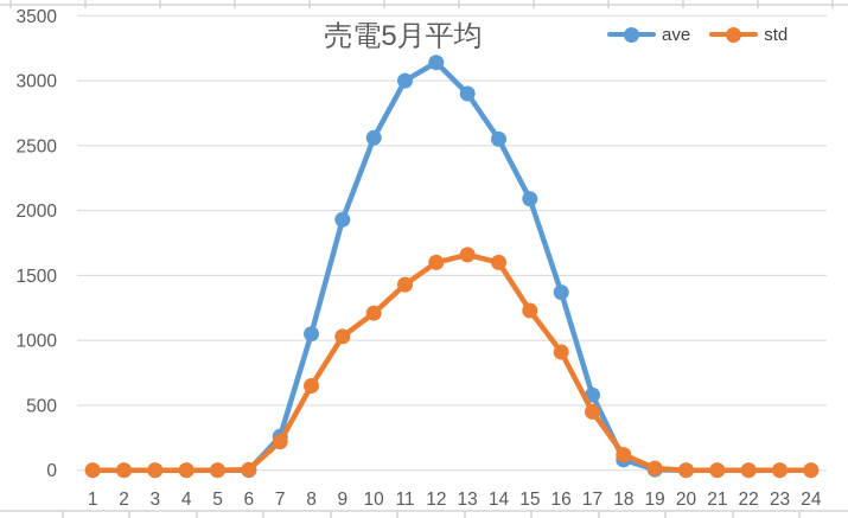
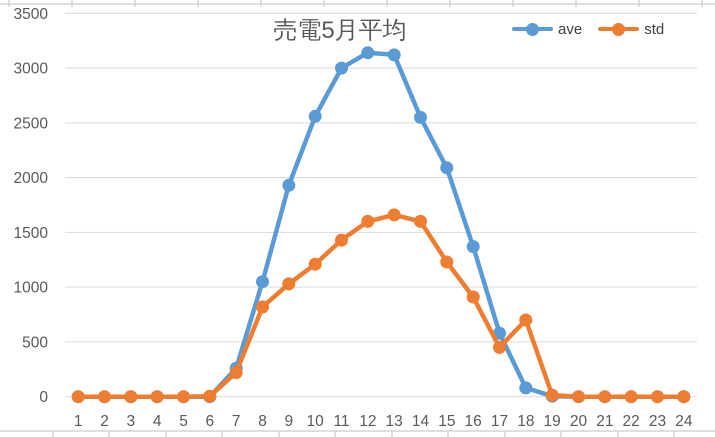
std/8: 650 -> 820
ave/13: 2900 -> 3120
std/18: 120 -> 700
